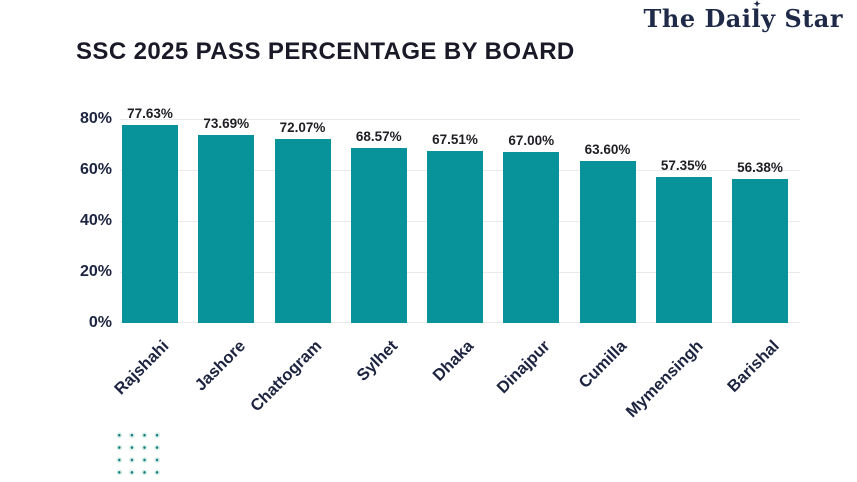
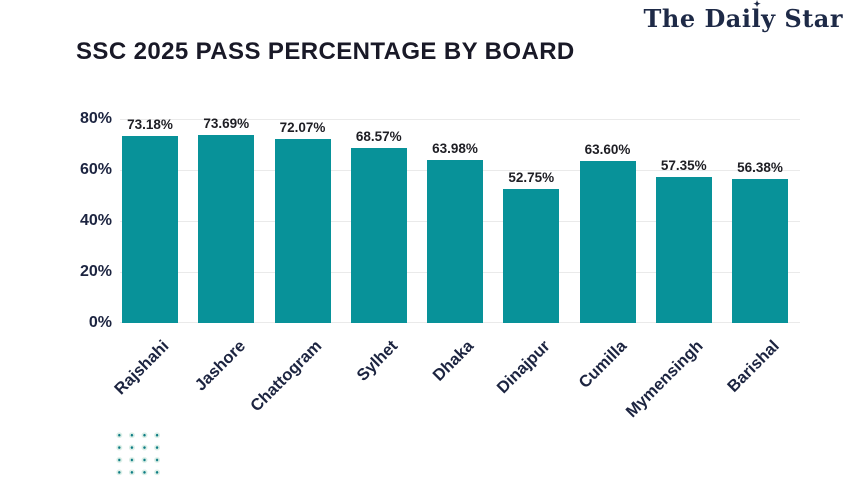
Rajshahi: 77.63% -> 73.18%
Dhaka: 67.51% -> 63.98%
Dinajpur: 67.00% -> 52.75%
